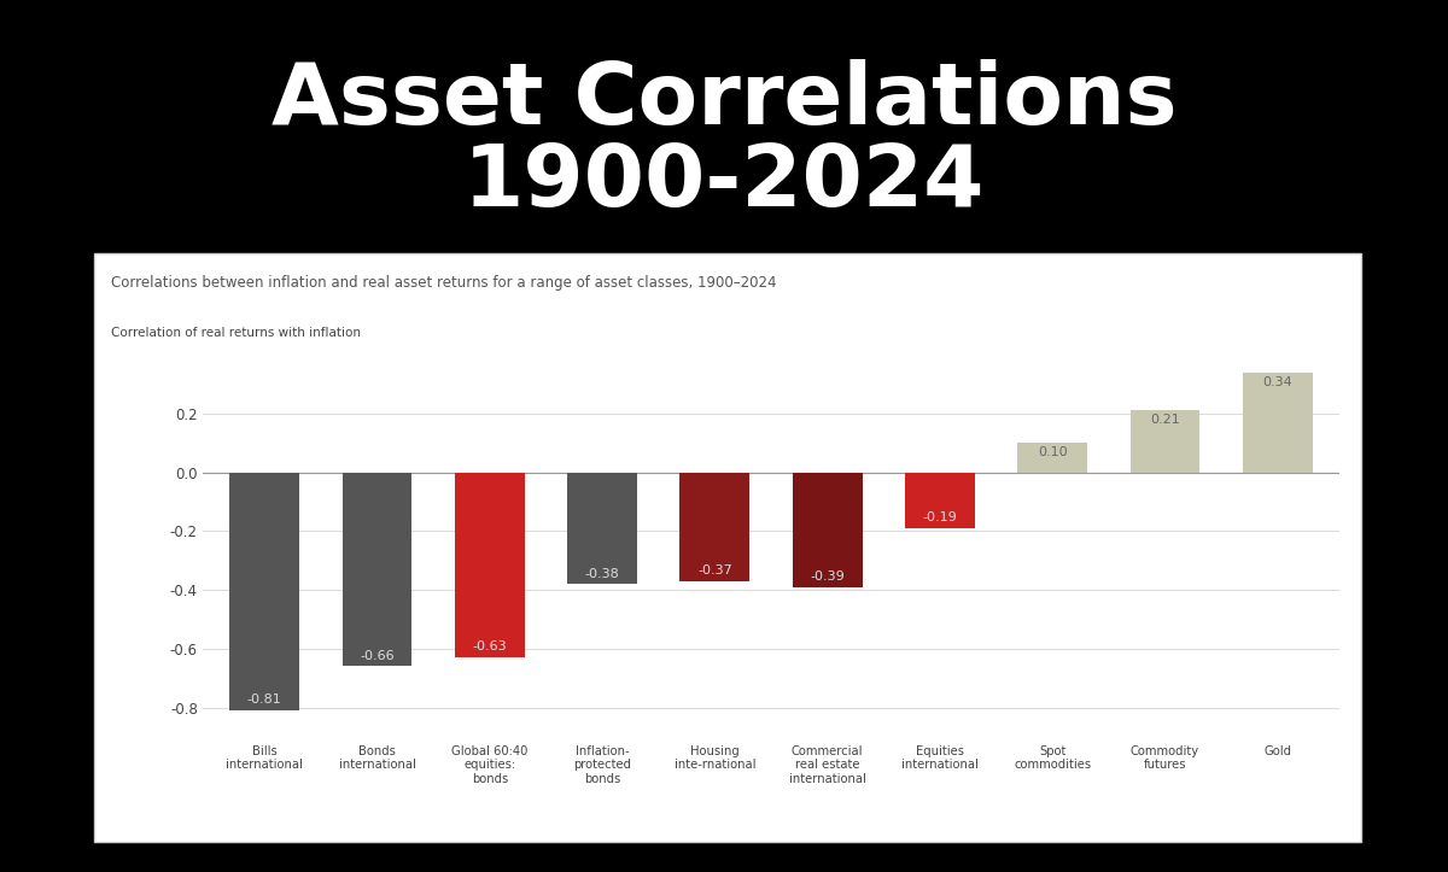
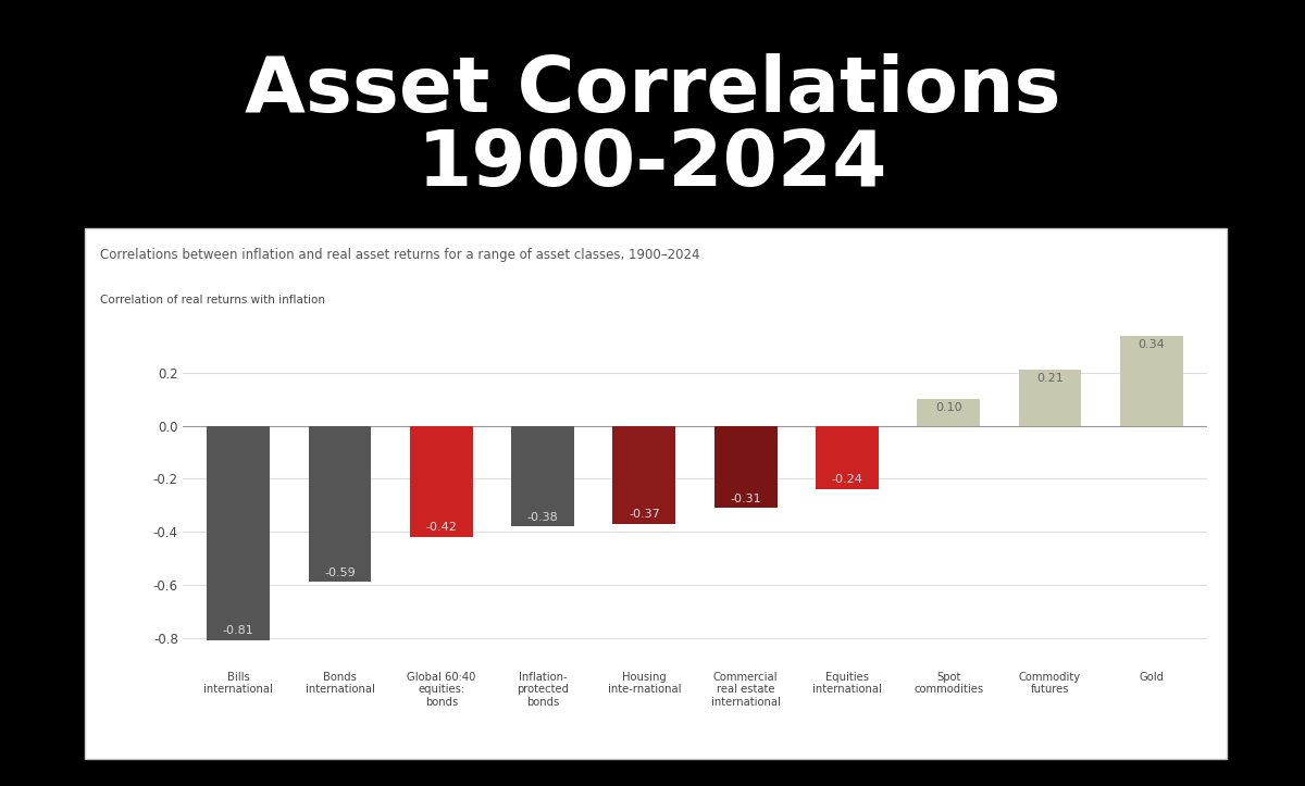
Bonds international: -0.66 -> -0.59
Global 60:40 equities: bonds: -0.63 -> -0.42
Commercial real estate international: -0.39 -> -0.31
Equities international: -0.19 -> -0.24
